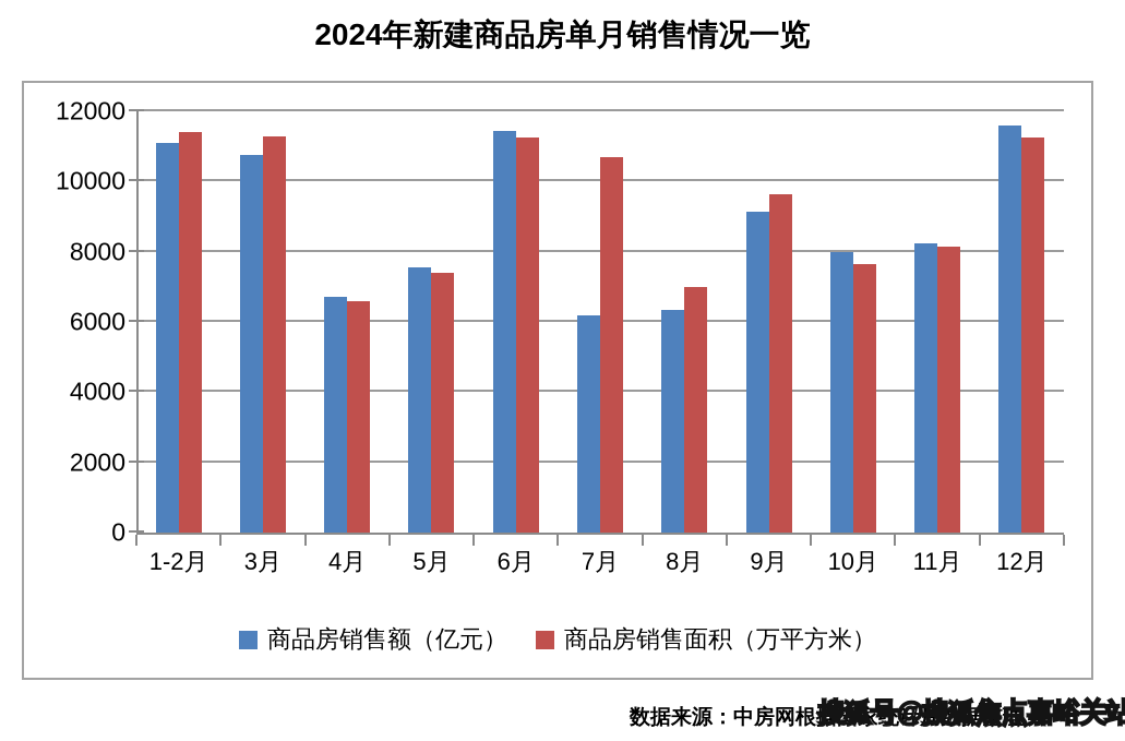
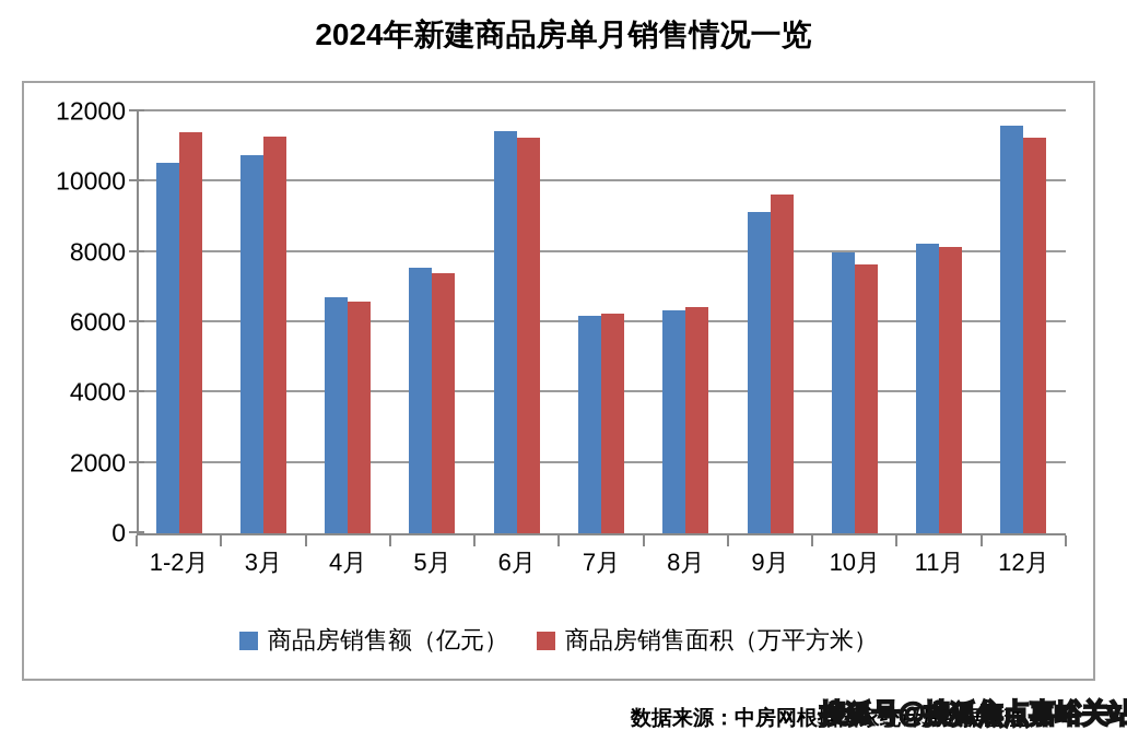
商品房销售额（亿元）/1-2月: 11100 -> 10600
商品房销售面积（万平方米）/7月: 10700 -> 6200
商品房销售面积（万平方米）/8月: 7000 -> 6400
